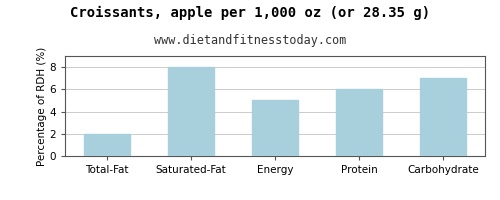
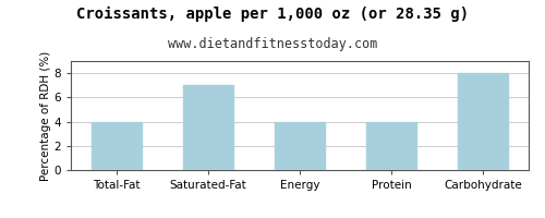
Total-Fat: 2 -> 4
Saturated-Fat: 8 -> 7
Energy: 5 -> 4
Protein: 6 -> 4
Carbohydrate: 7 -> 8
